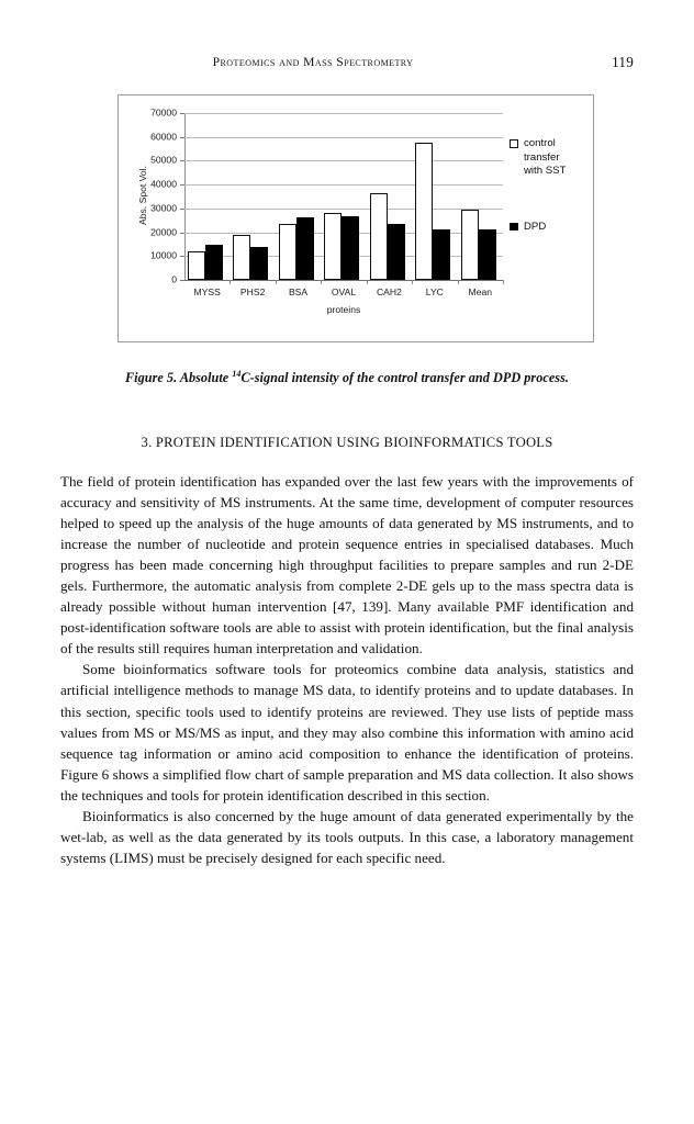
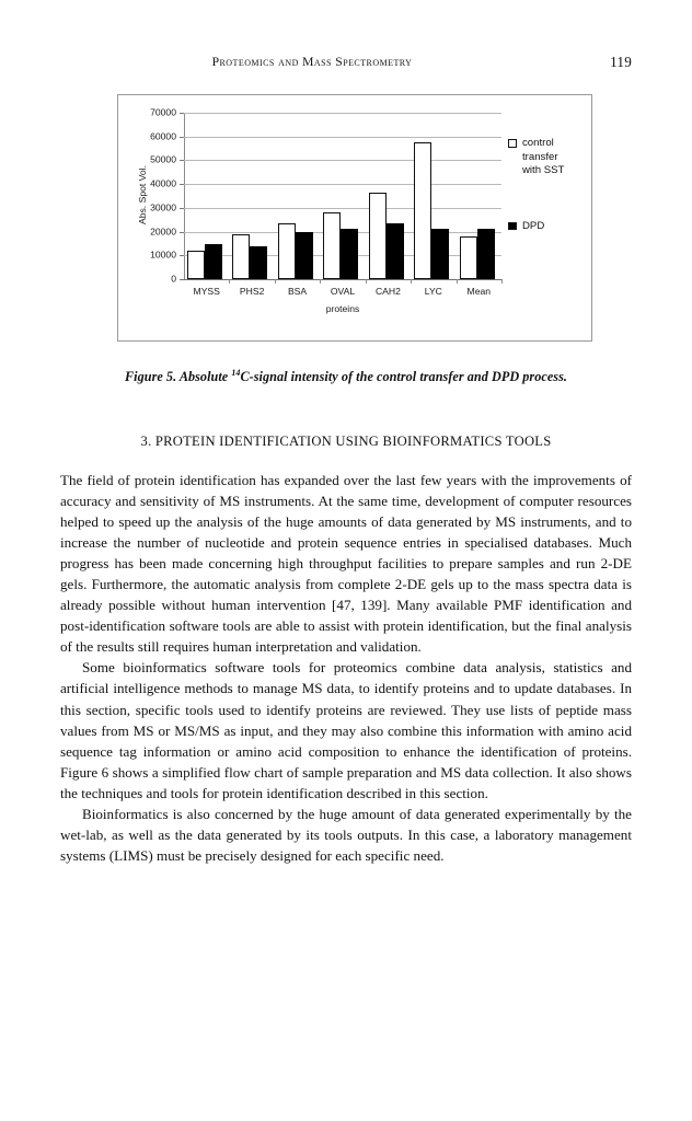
DPD/BSA: 26000 -> 20000
DPD/OVAL: 27000 -> 21000
control transfer with SST/Mean: 29000 -> 18000
